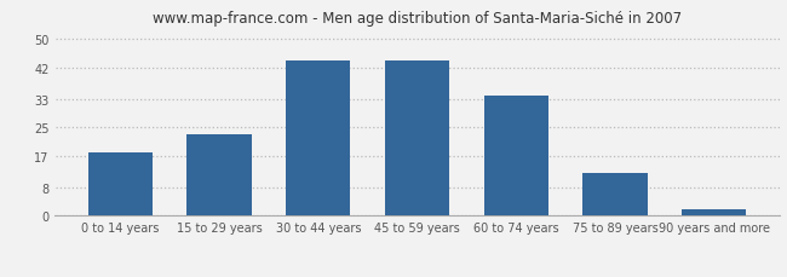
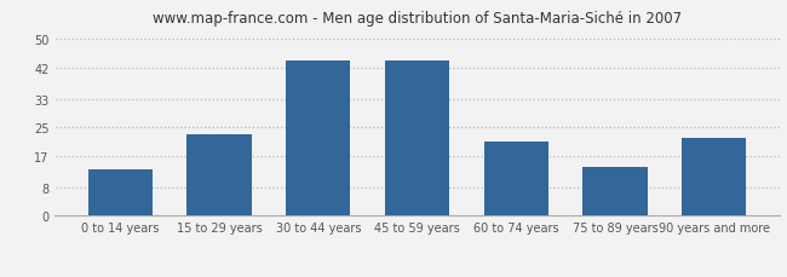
0 to 14 years: 18 -> 13
60 to 74 years: 34 -> 21
75 to 89 years: 12 -> 14
90 years and more: 2 -> 22
